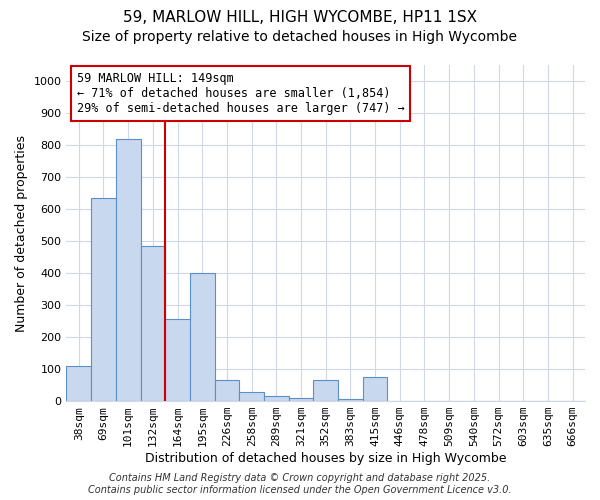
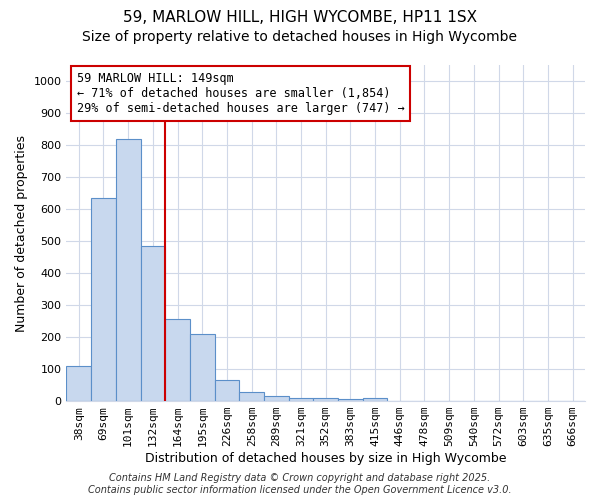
195sqm: 400 -> 210
352sqm: 65 -> 10
415sqm: 75 -> 10
